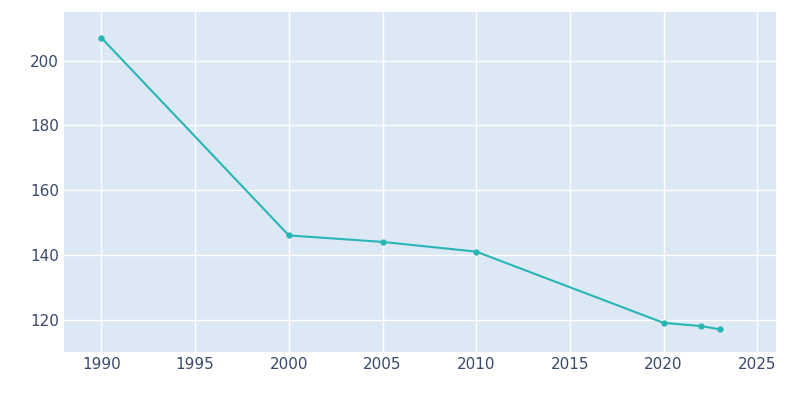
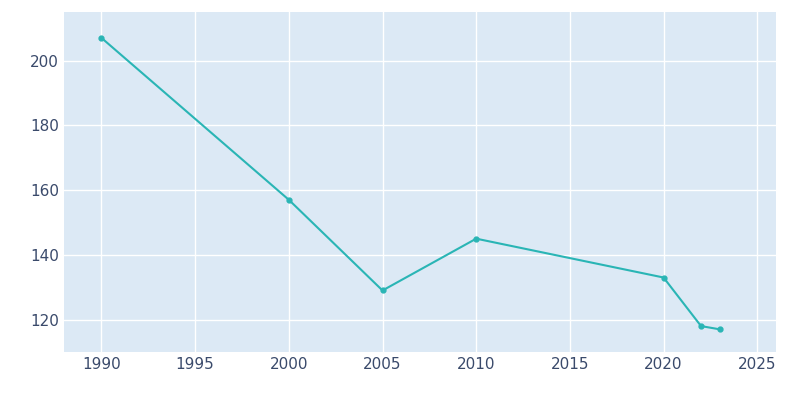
2000: 146 -> 157
2005: 144 -> 129
2010: 141 -> 145
2020: 119 -> 133
